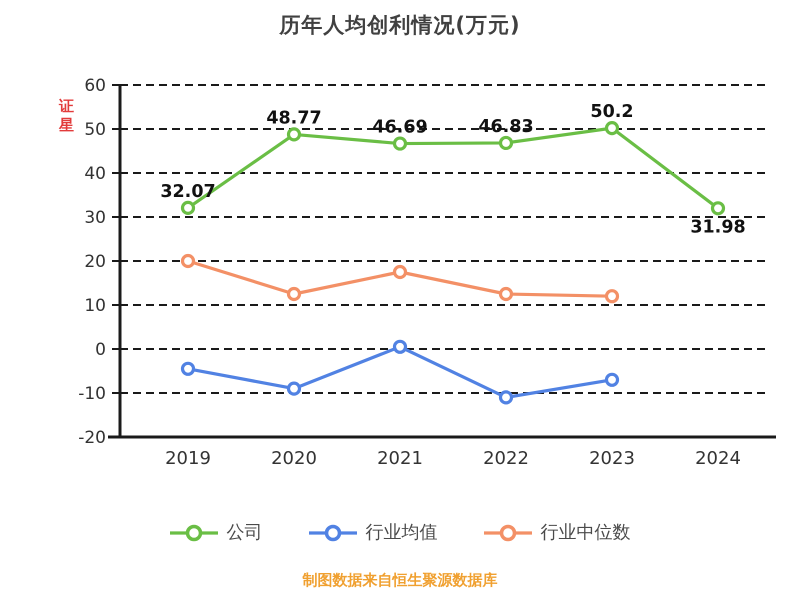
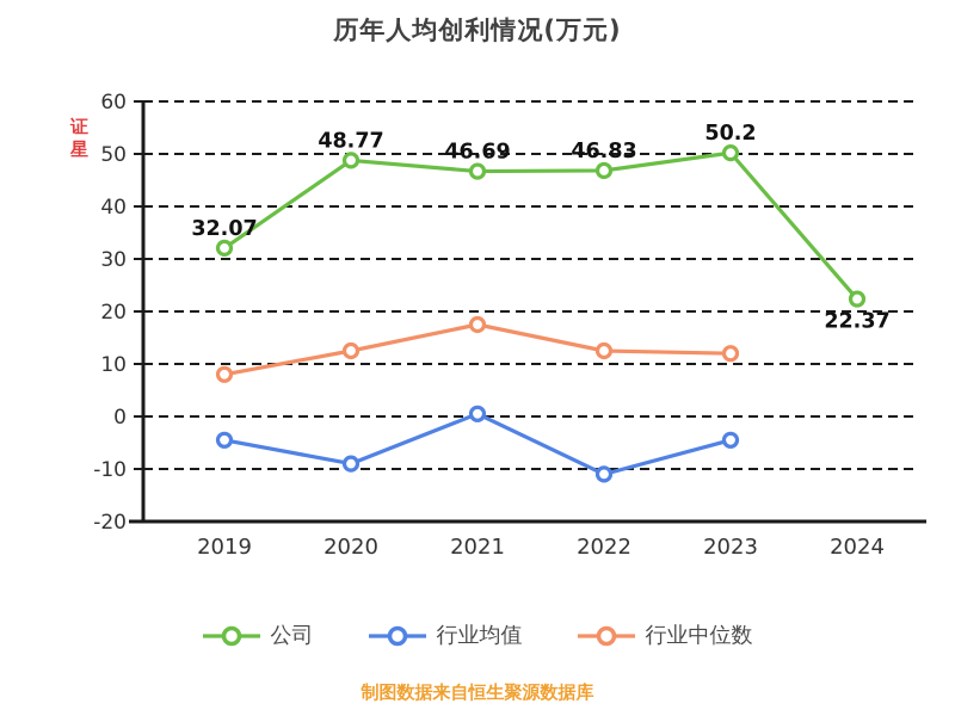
行业中位数/2019: 20 -> 8
行业均值/2023: -7 -> -4
公司/2024: 31.98 -> 22.37
